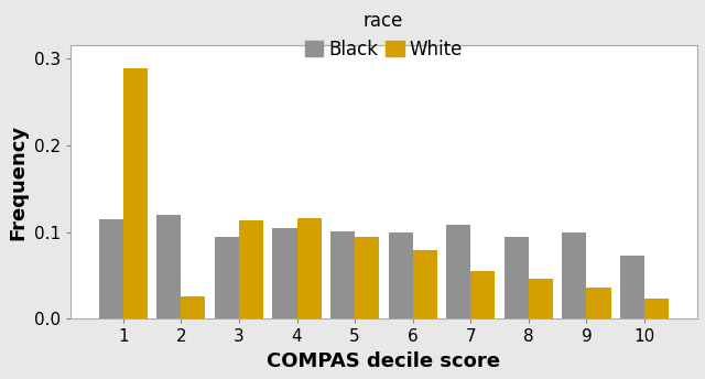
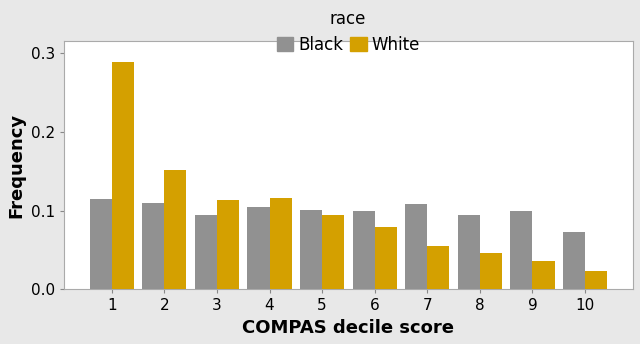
Black/2: 0.120 -> 0.110
White/2: 0.026 -> 0.151
